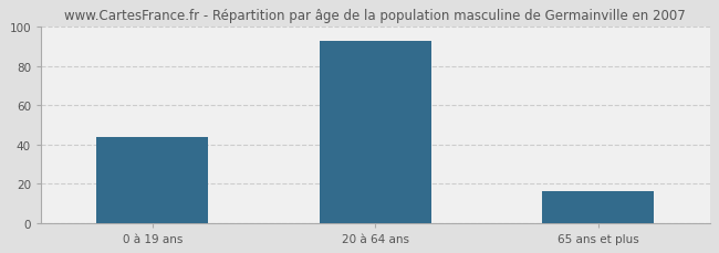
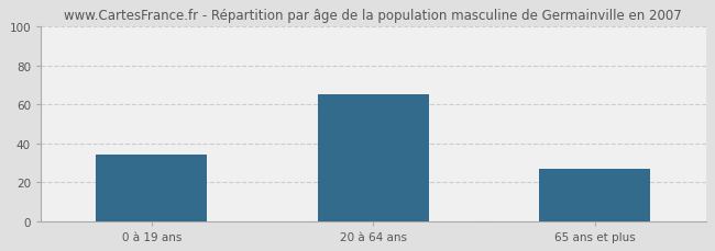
0 à 19 ans: 44 -> 34
20 à 64 ans: 93 -> 65
65 ans et plus: 16 -> 27
